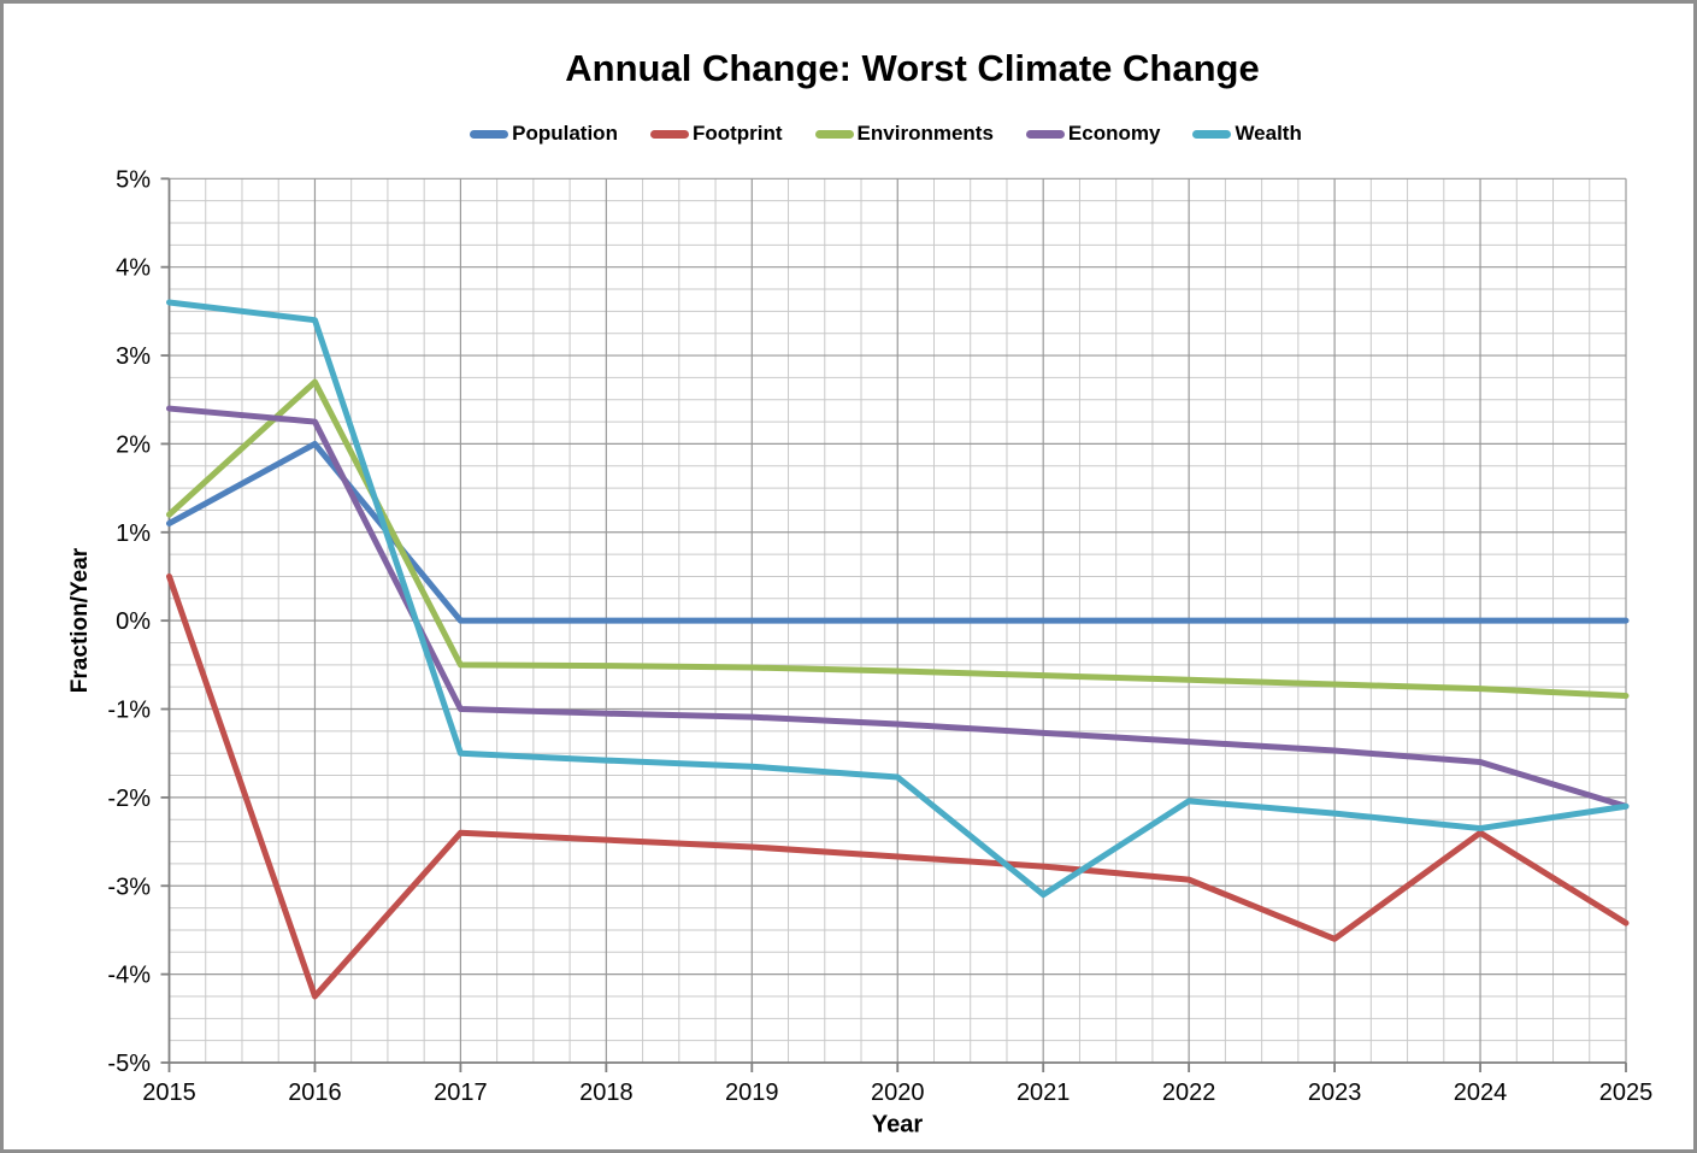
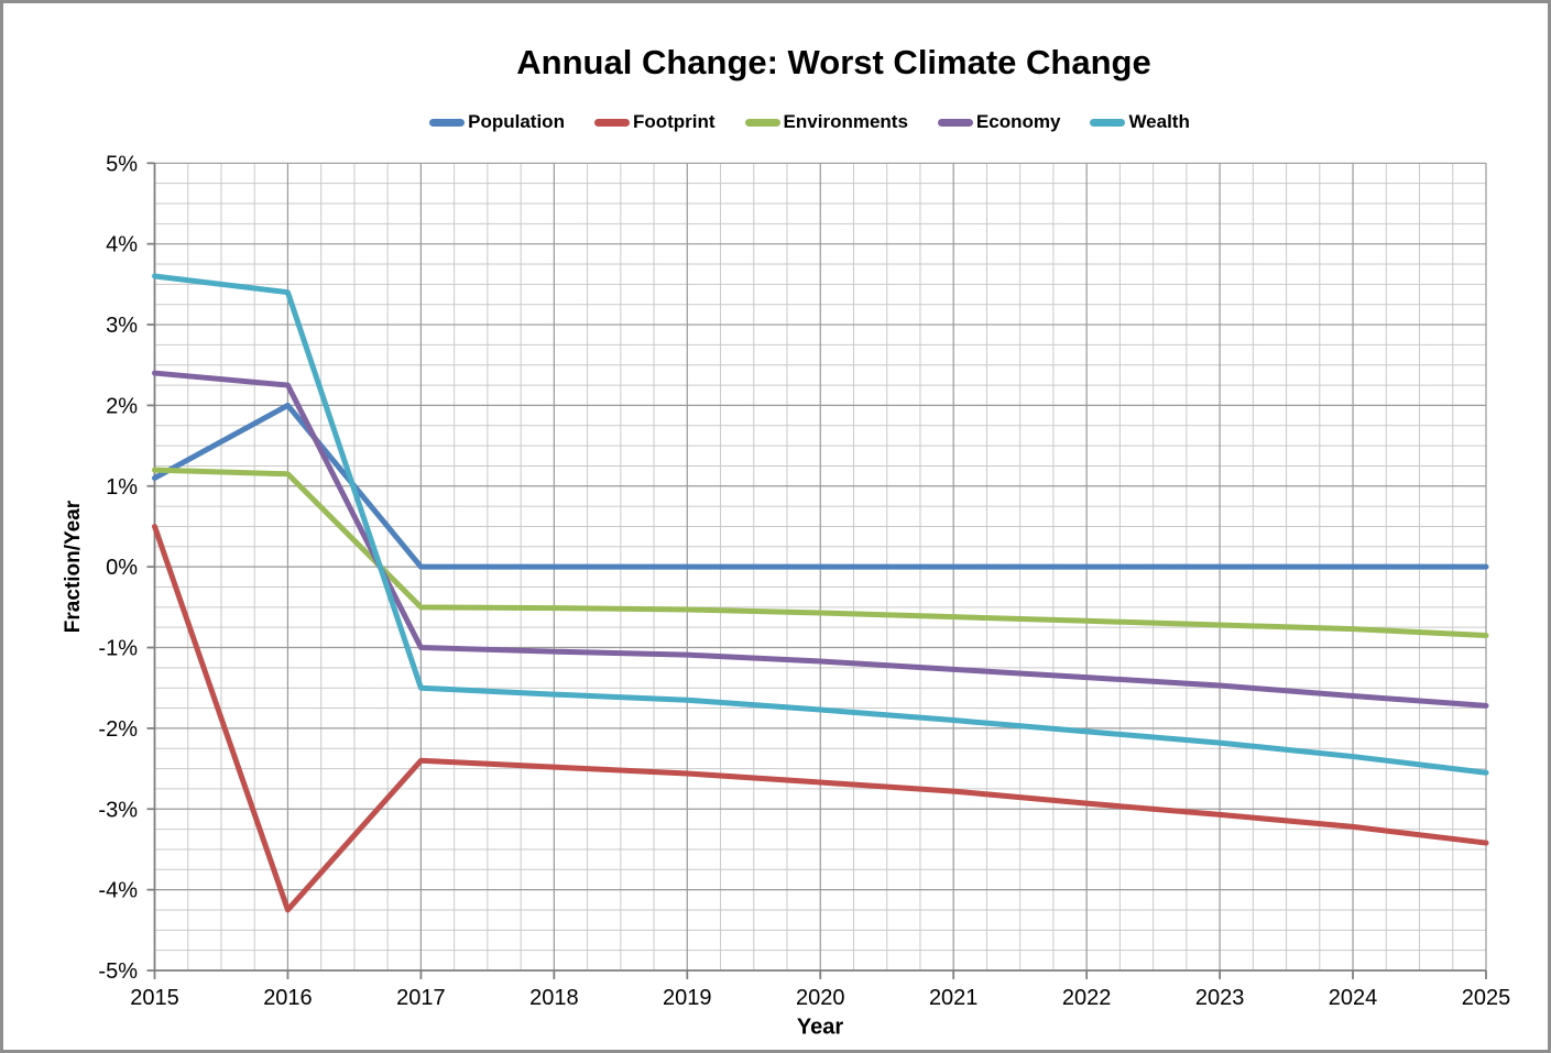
Environments/2016: 2.7% -> 1.1%
Wealth/2021: -3.1% -> -1.9%
Footprint/2023: -3.6% -> -3.1%
Footprint/2024: -2.4% -> -3.2%
Economy/2025: -2.1% -> -1.7%
Wealth/2025: -2.1% -> -2.5%
